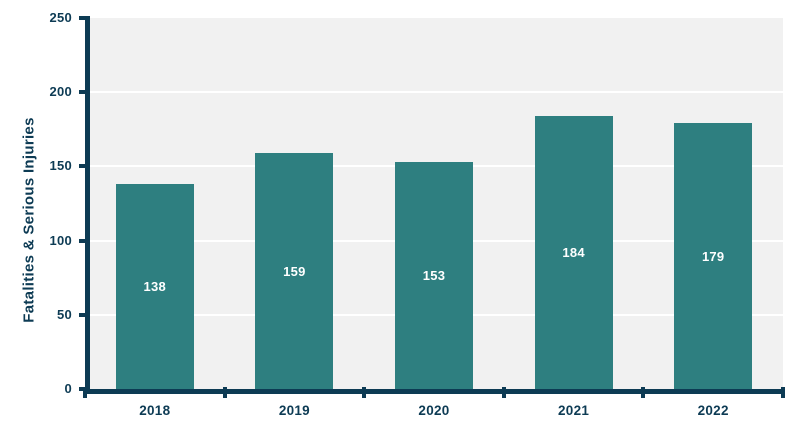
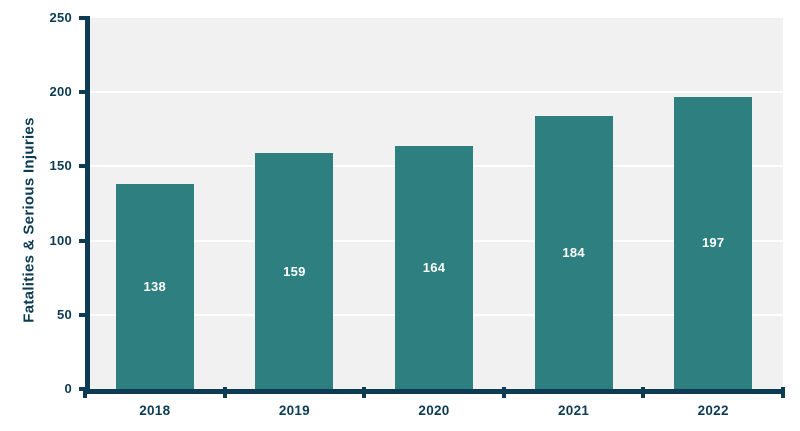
2020: 153 -> 164
2022: 179 -> 197
